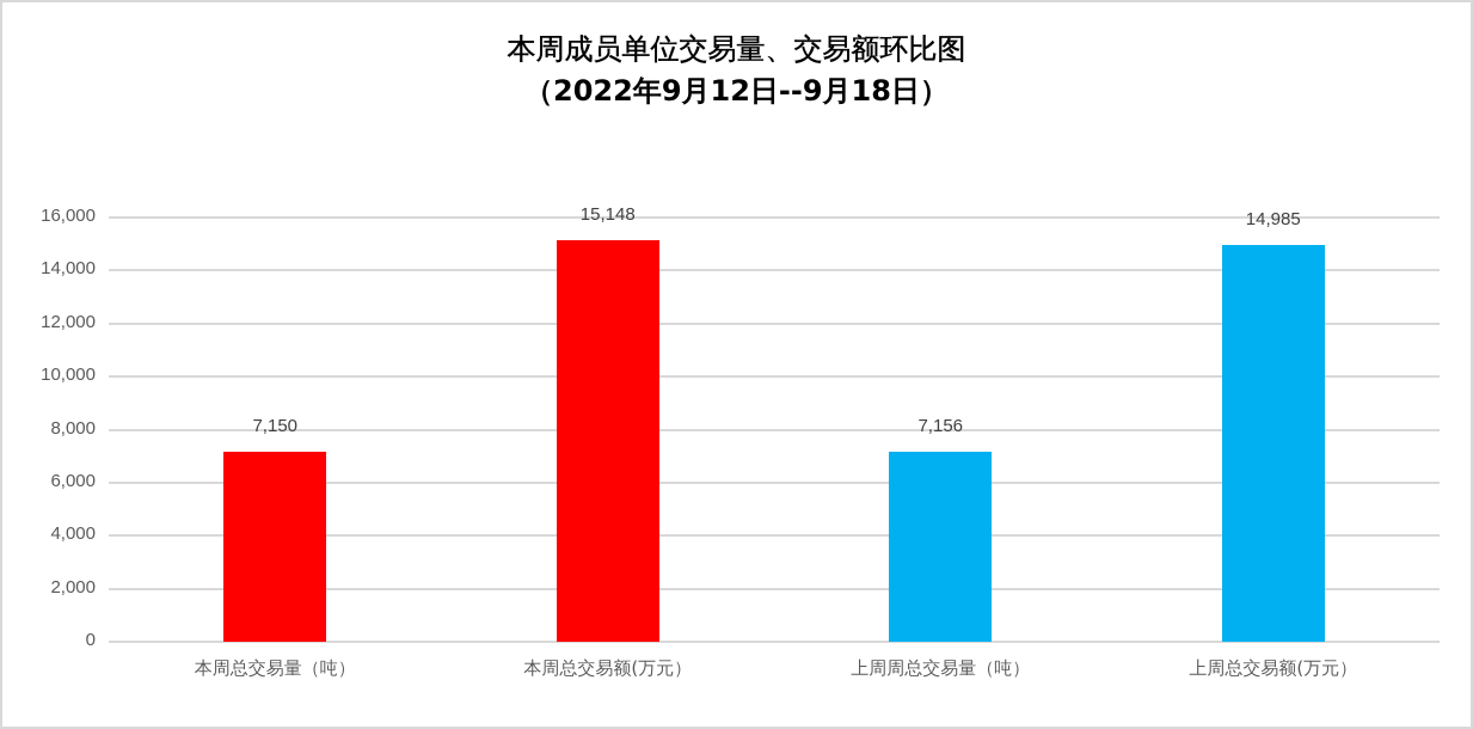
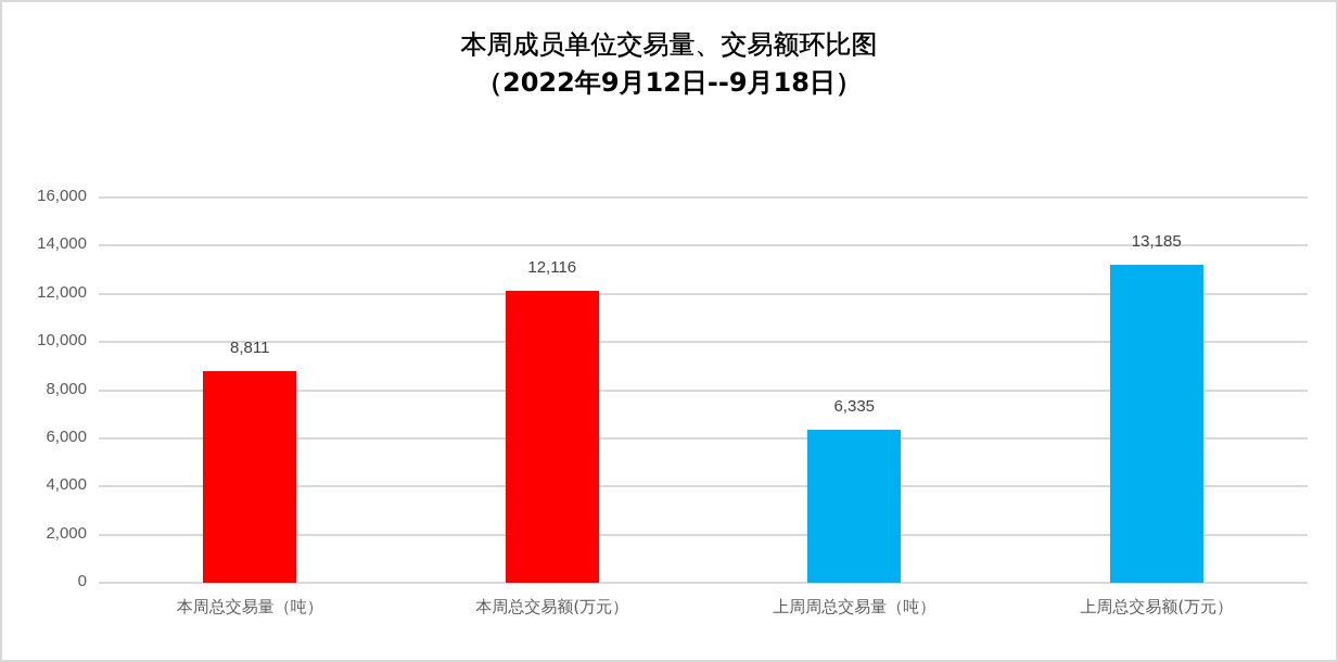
本周总交易量（吨）: 7,150 -> 8,811
本周总交易额(万元）: 15,148 -> 12,116
上周周总交易量（吨）: 7,156 -> 6,335
上周总交易额(万元）: 14,985 -> 13,185
